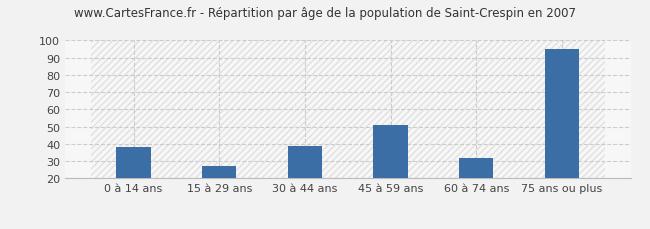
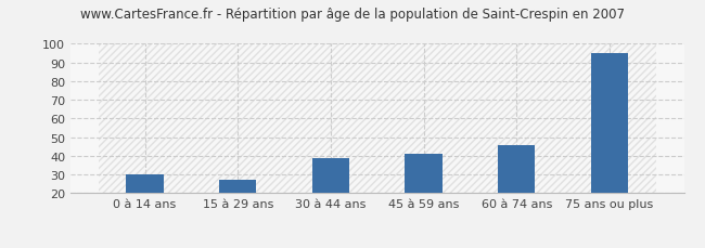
0 à 14 ans: 38 -> 30
45 à 59 ans: 51 -> 41
60 à 74 ans: 32 -> 46
